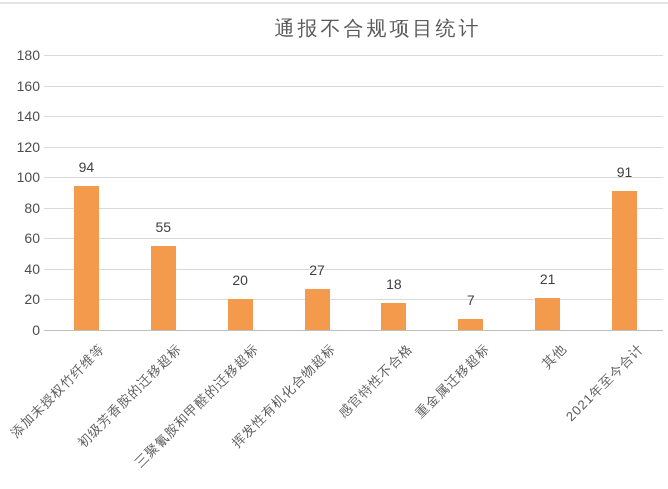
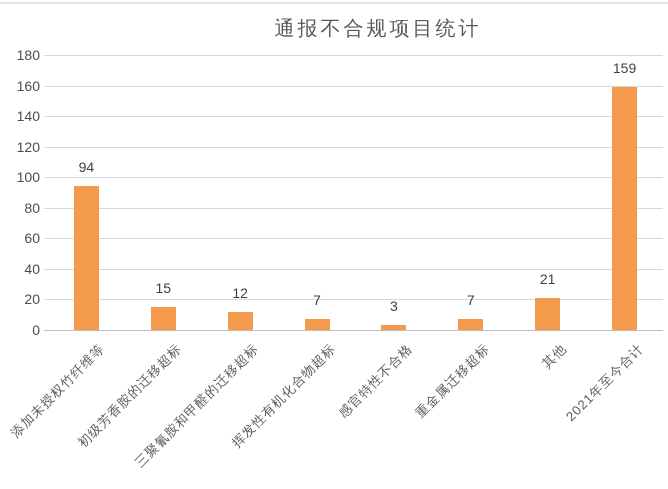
初级芳香胺的迁移超标: 55 -> 15
三聚氰胺和甲醛的迁移超标: 20 -> 12
挥发性有机化合物超标: 27 -> 7
感官特性不合格: 18 -> 3
2021年至今合计: 91 -> 159
